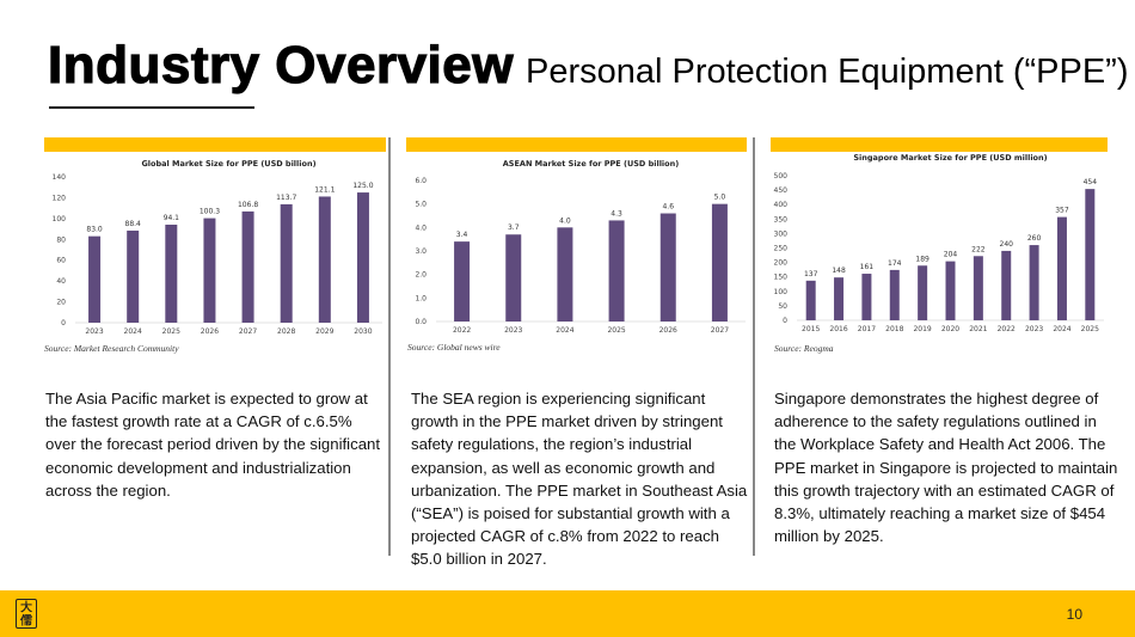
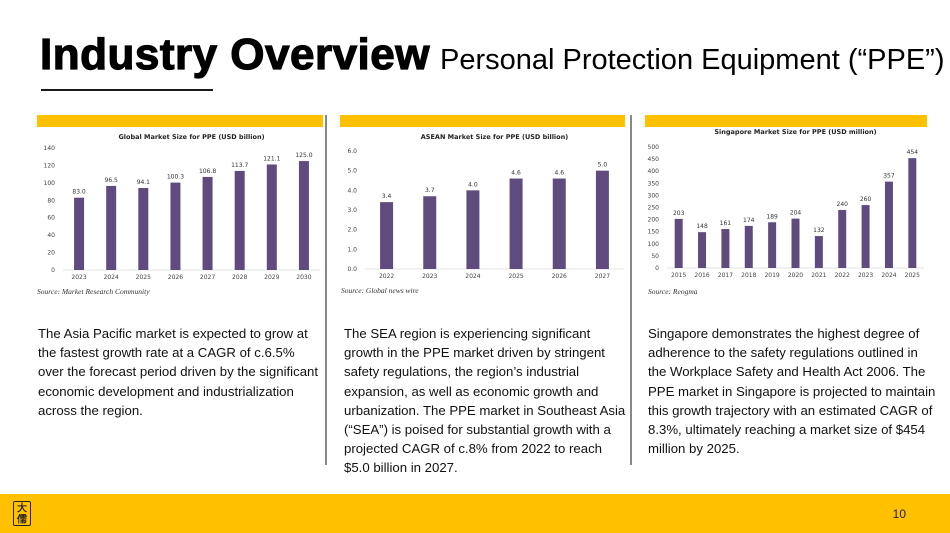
Global Market Size for PPE (USD billion)/2024: 88.4 -> 96.5
ASEAN Market Size for PPE (USD billion)/2025: 4.3 -> 4.6
Singapore Market Size for PPE (USD million)/2015: 137 -> 203
Singapore Market Size for PPE (USD million)/2021: 222 -> 132
